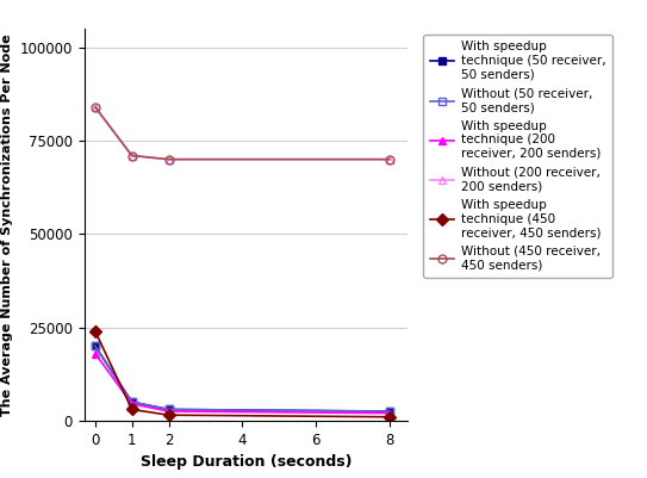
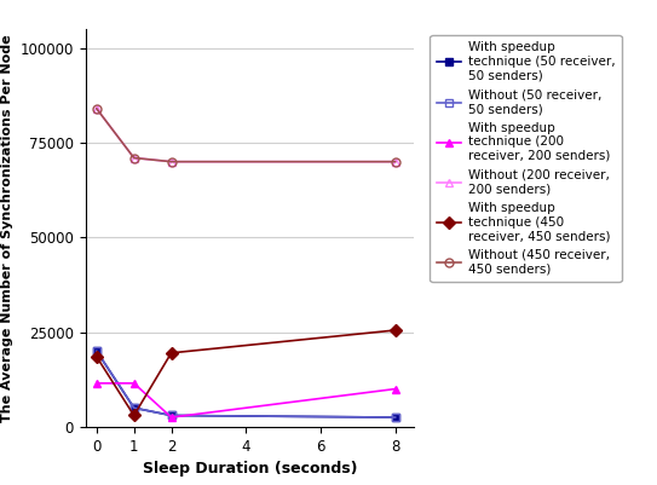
With speedup technique (200 receiver, 200 senders)/0: 18000 -> 11500
With speedup technique (450 receiver, 450 senders)/0: 24000 -> 18500
With speedup technique (200 receiver, 200 senders)/1: 4500 -> 11500
With speedup technique (450 receiver, 450 senders)/2: 1500 -> 19500
With speedup technique (200 receiver, 200 senders)/8: 2000 -> 10000
With speedup technique (450 receiver, 450 senders)/8: 1000 -> 25500
